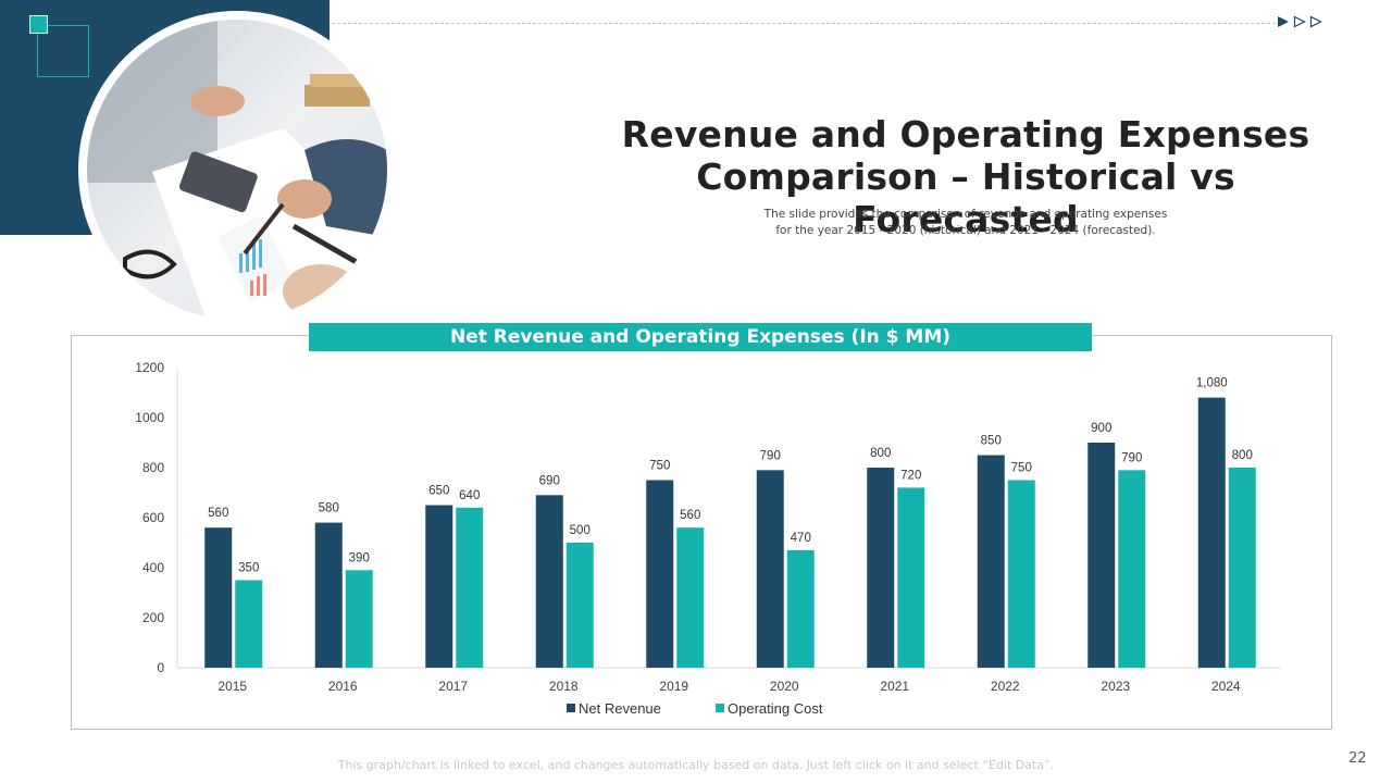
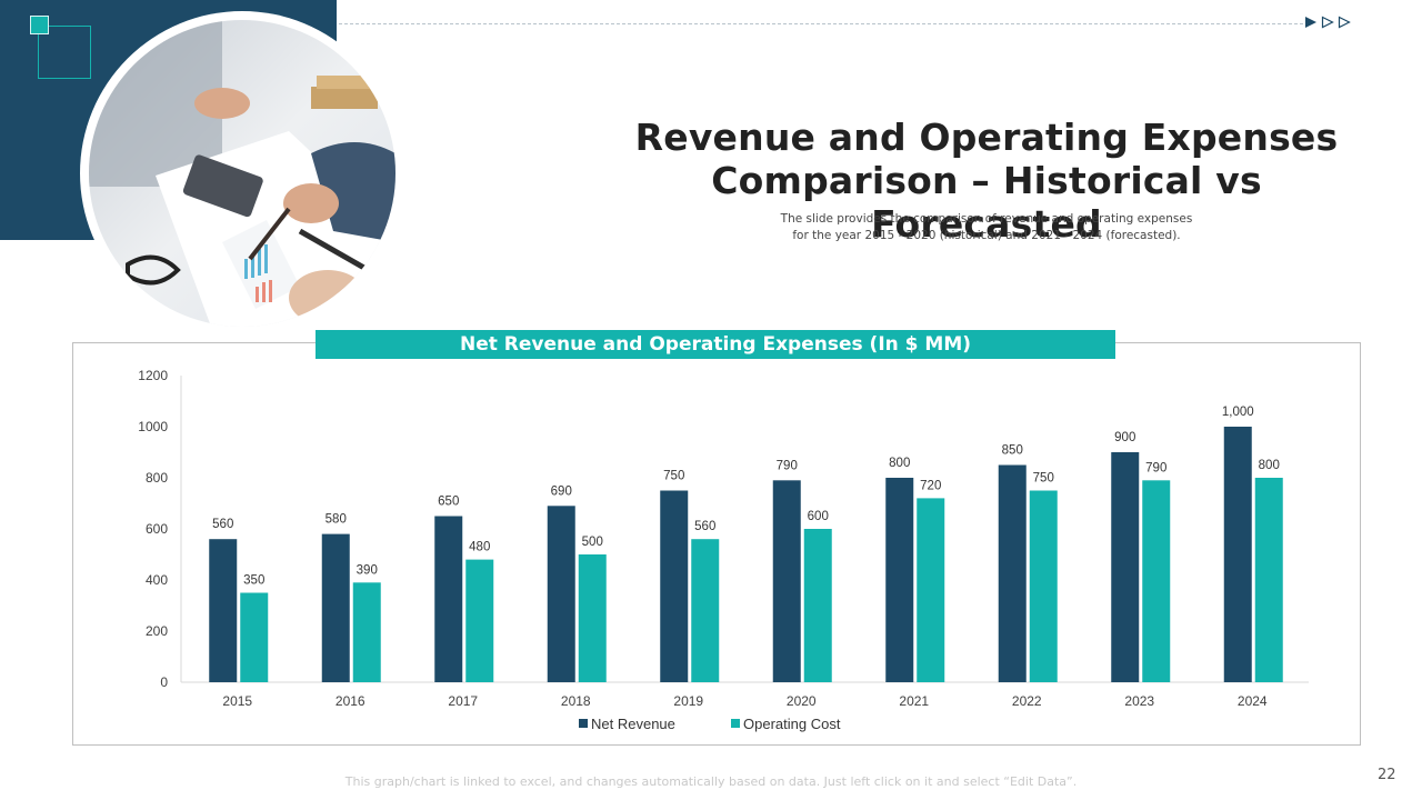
Operating Cost/2017: 640 -> 480
Operating Cost/2020: 470 -> 600
Net Revenue/2024: 1,080 -> 1,000
